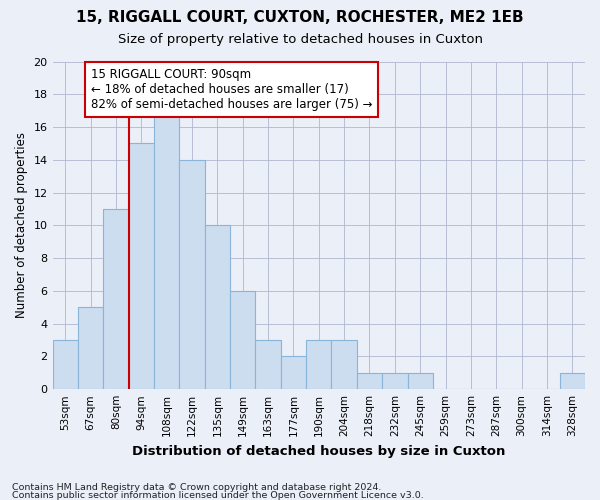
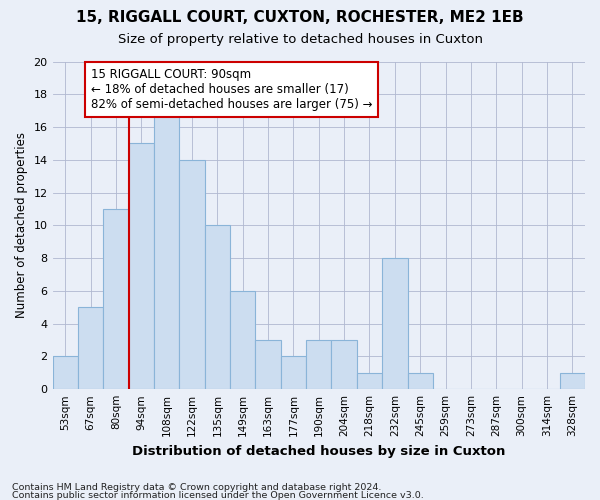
53sqm: 3 -> 2
232sqm: 1 -> 8
